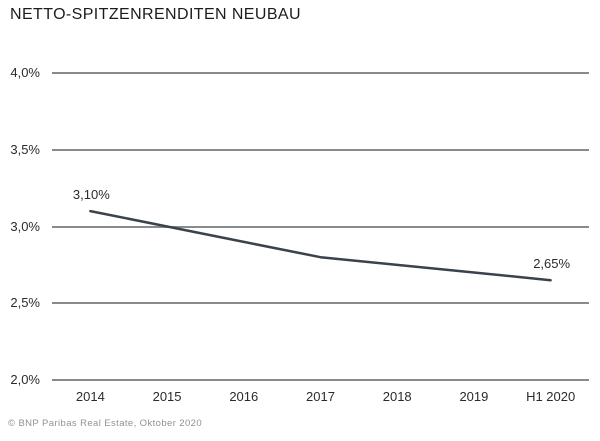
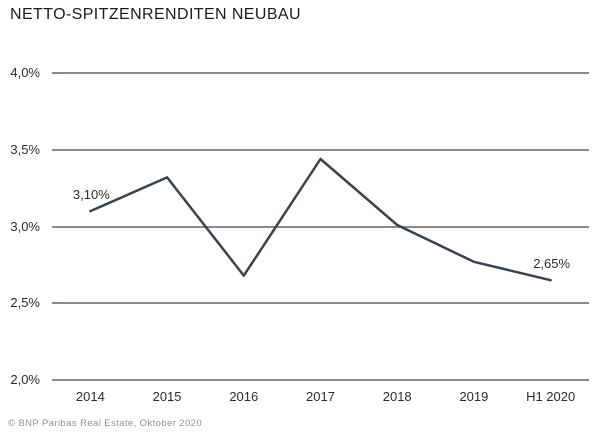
2015: 3,00% -> 3,32%
2016: 2,90% -> 2,68%
2017: 2,80% -> 3,44%
2018: 2,75% -> 3,01%
2019: 2,70% -> 2,77%
